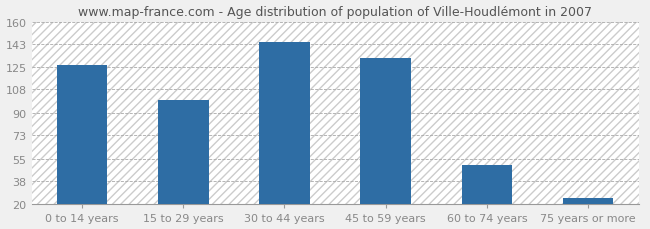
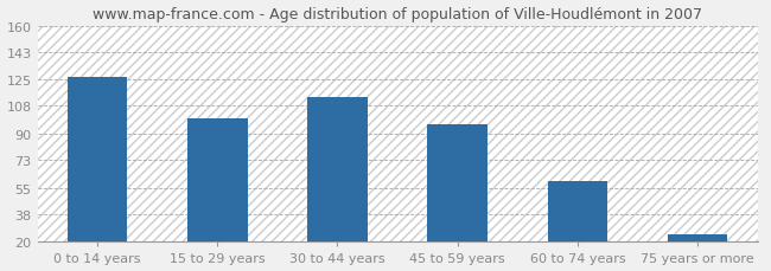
30 to 44 years: 144 -> 114
45 to 59 years: 132 -> 96
60 to 74 years: 50 -> 59
